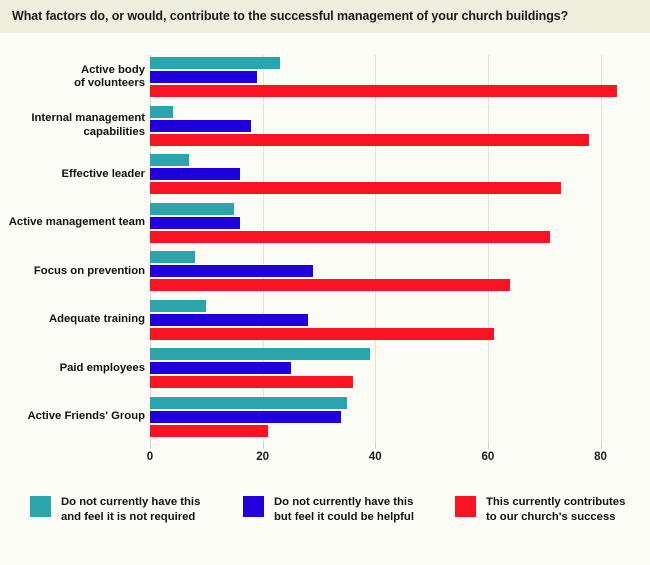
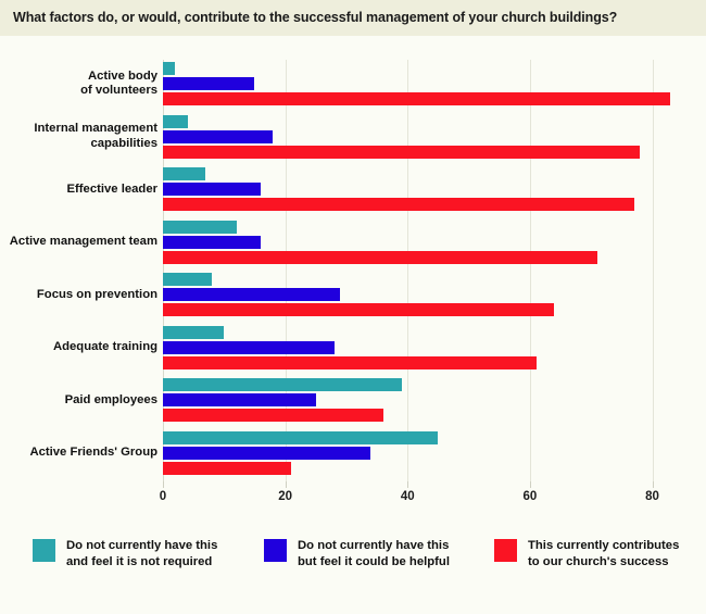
Do not currently have this and feel it is not required/Active body of volunteers: 23 -> 2
Do not currently have this but feel it could be helpful/Active body of volunteers: 19 -> 15
This currently contributes to our church's success/Effective leader: 73 -> 77
Do not currently have this and feel it is not required/Active management team: 15 -> 12
Do not currently have this and feel it is not required/Active Friends' Group: 35 -> 45
